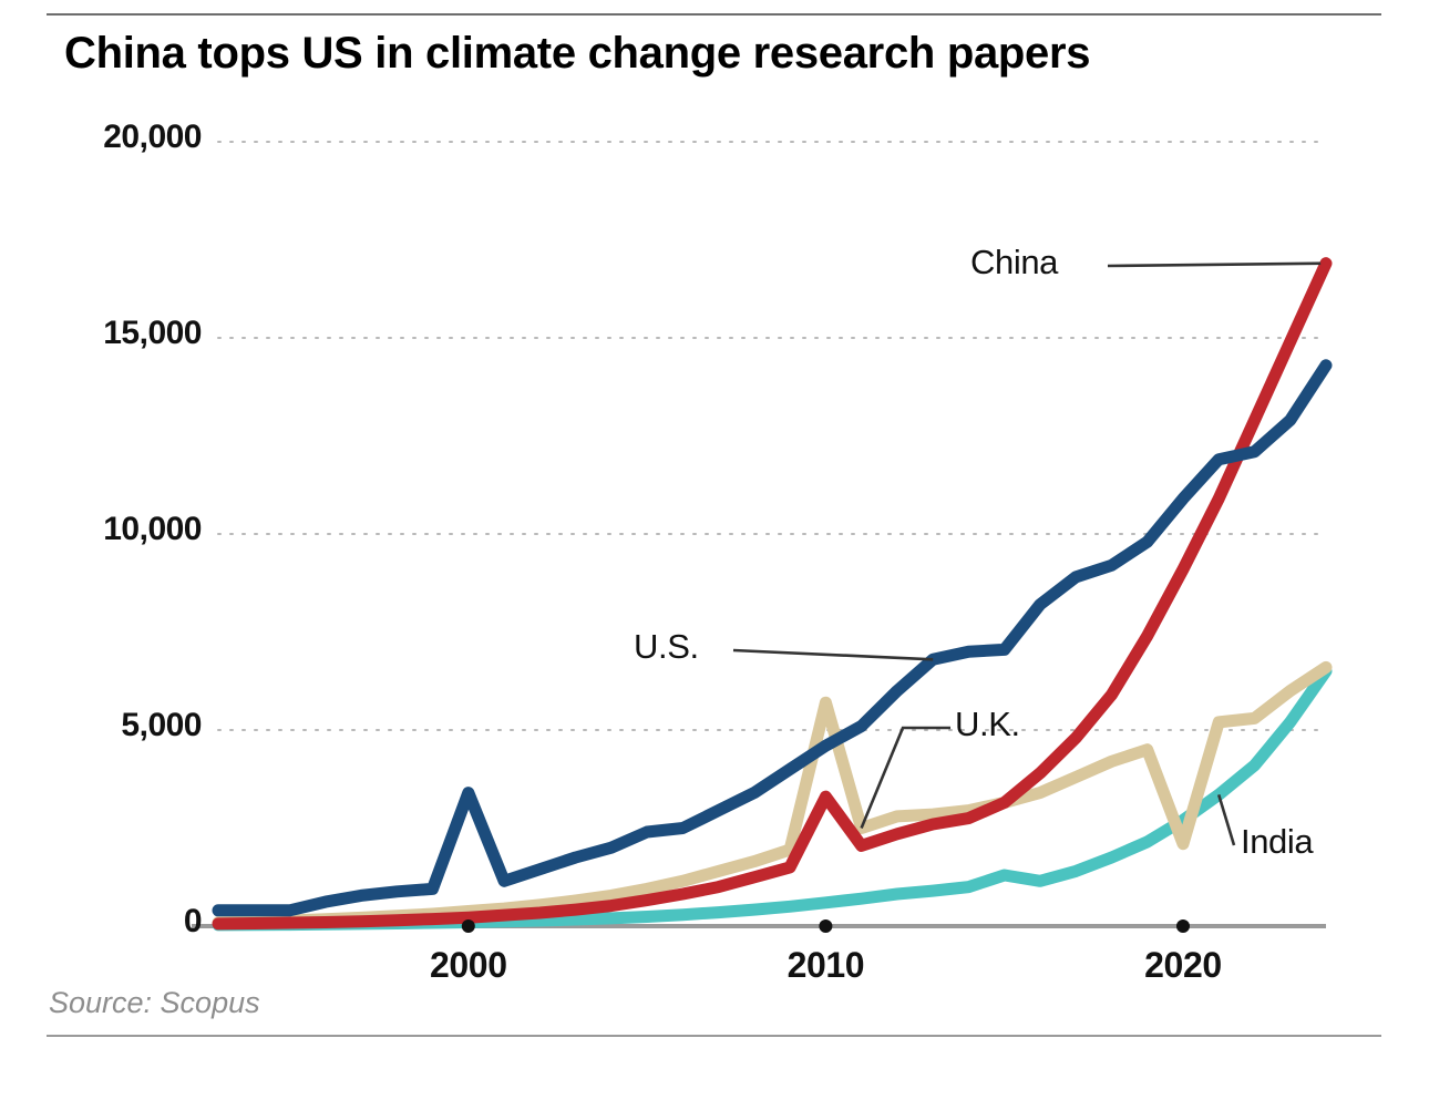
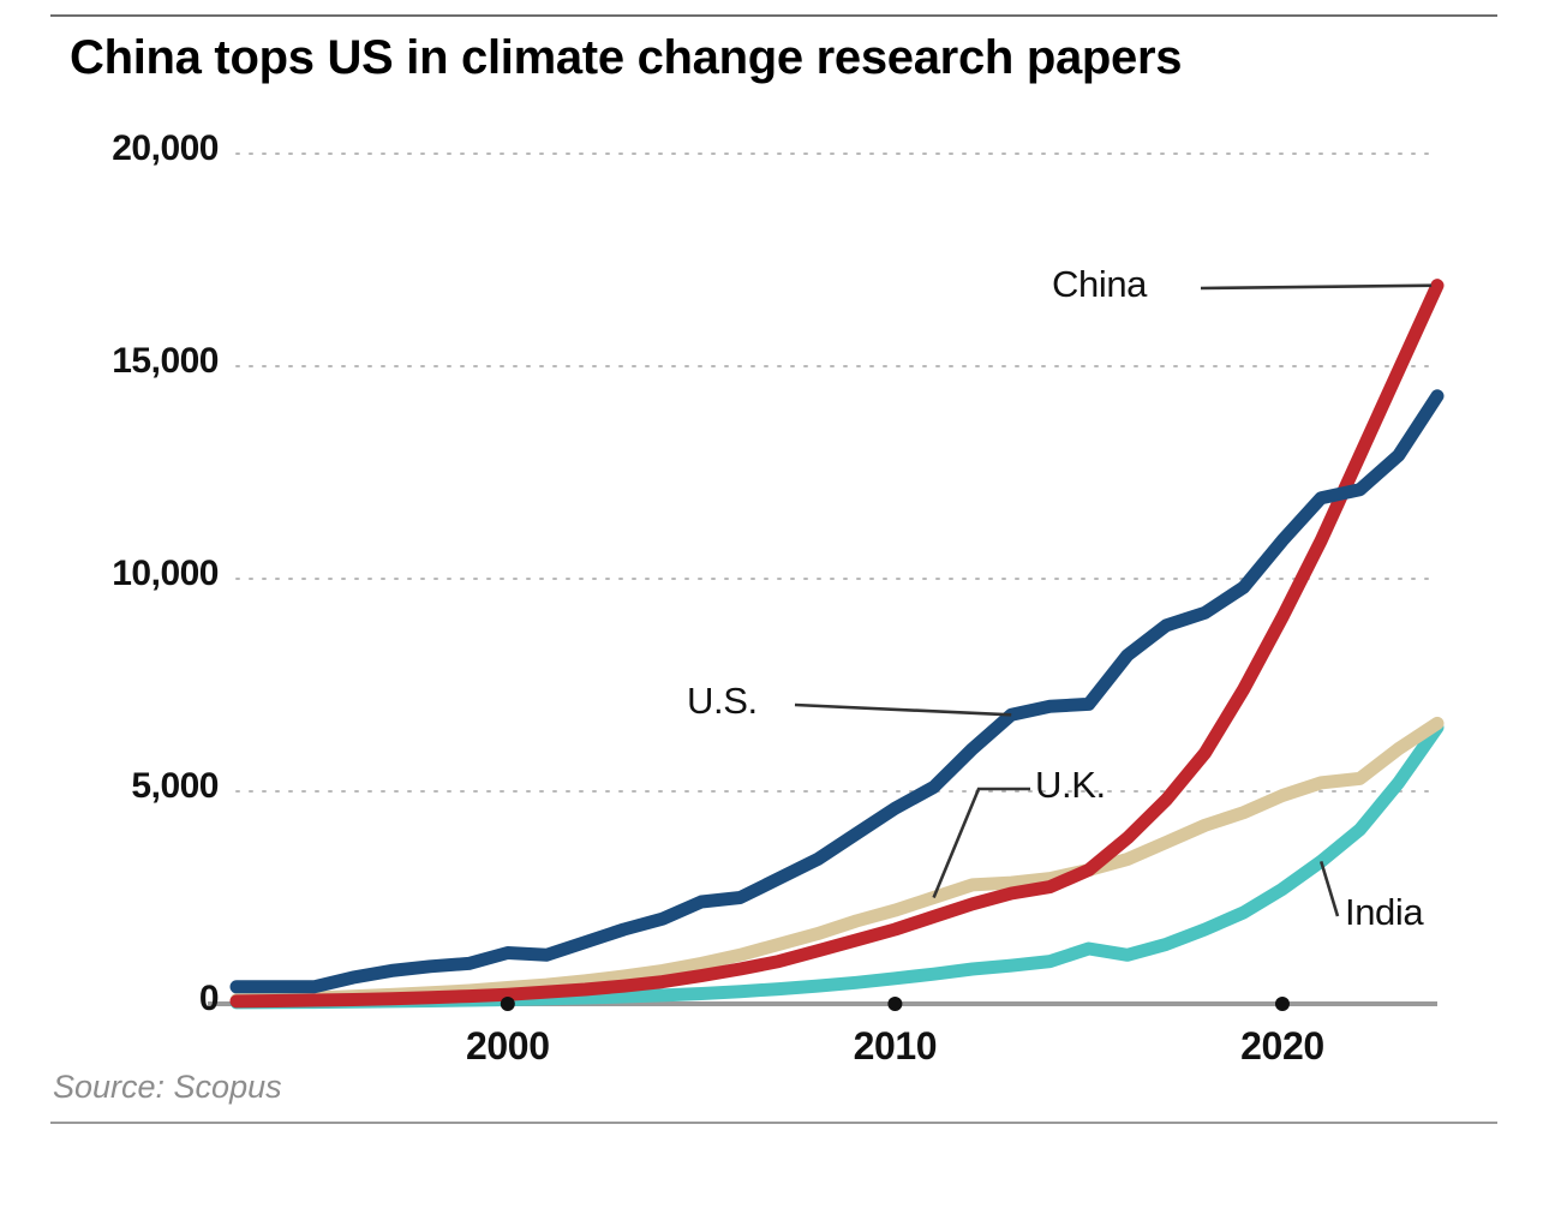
U.S./2000: 3400 -> 1200
China/2010: 3300 -> 1800
U.K./2010: 5700 -> 2200
U.K./2020: 2100 -> 4900
